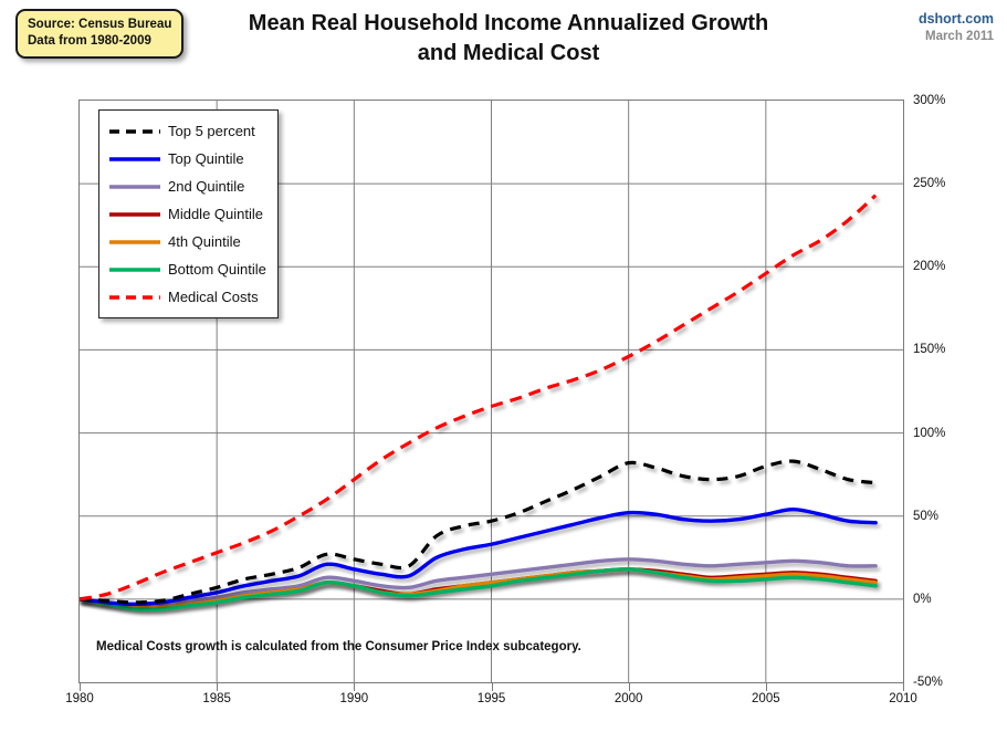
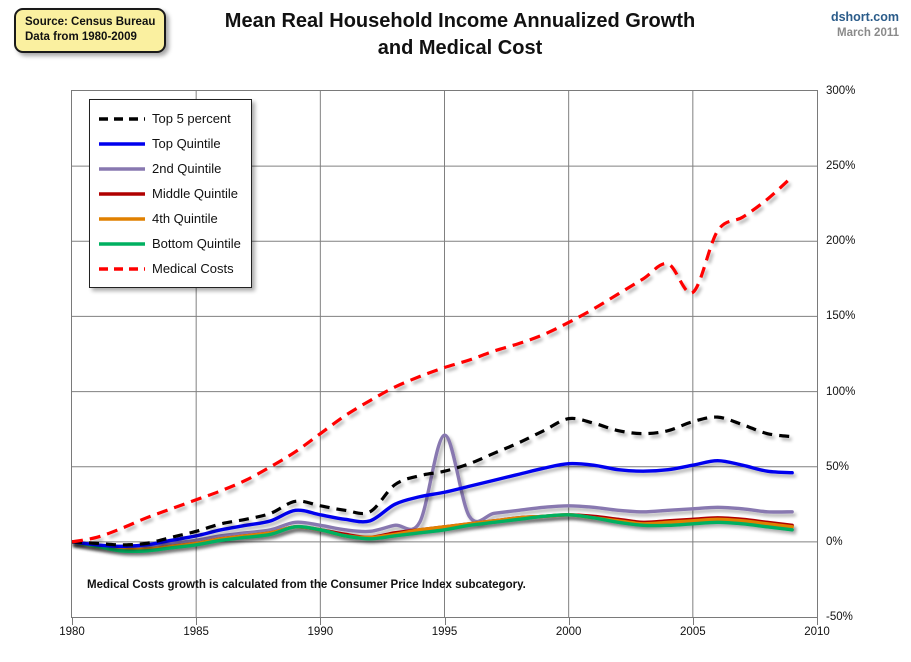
2nd Quintile/1995: 15% -> 71%
Medical Costs/2005: 196% -> 166%
